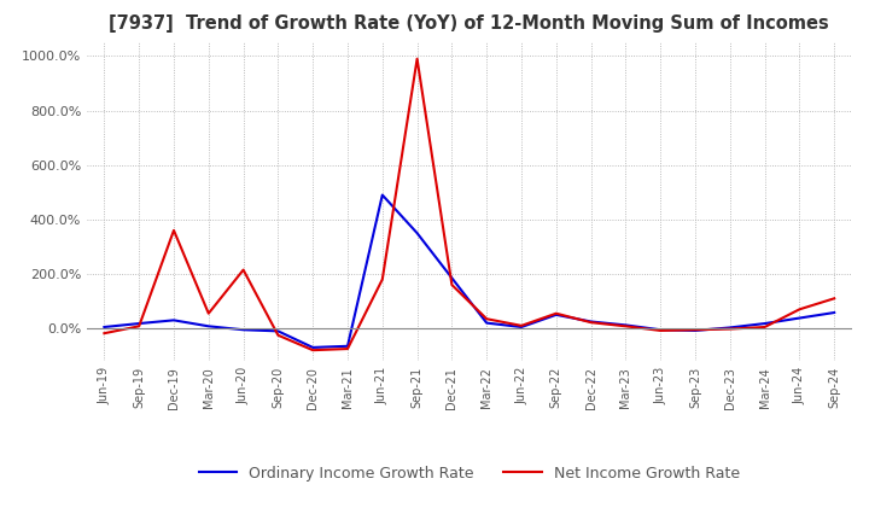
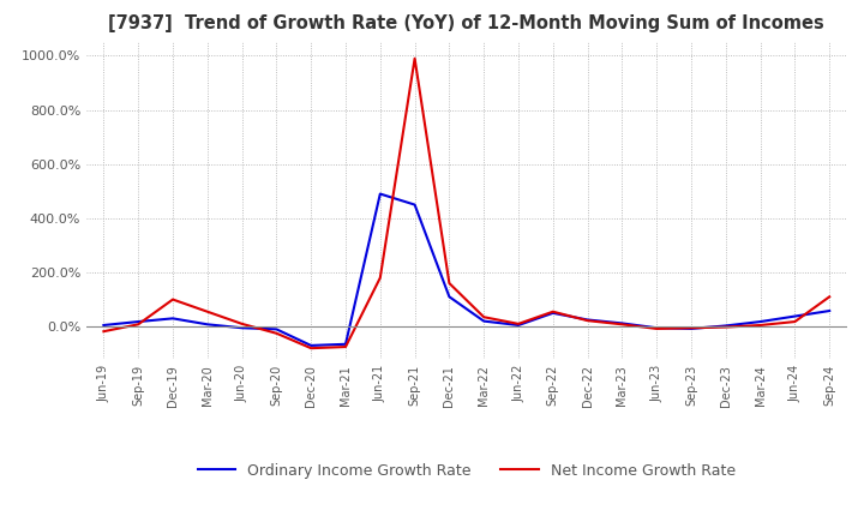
Net Income Growth Rate/Dec-19: 360% -> 100%
Net Income Growth Rate/Jun-20: 215% -> 10%
Ordinary Income Growth Rate/Sep-21: 350% -> 450%
Ordinary Income Growth Rate/Dec-21: 185% -> 110%
Net Income Growth Rate/Jun-24: 70% -> 18%
